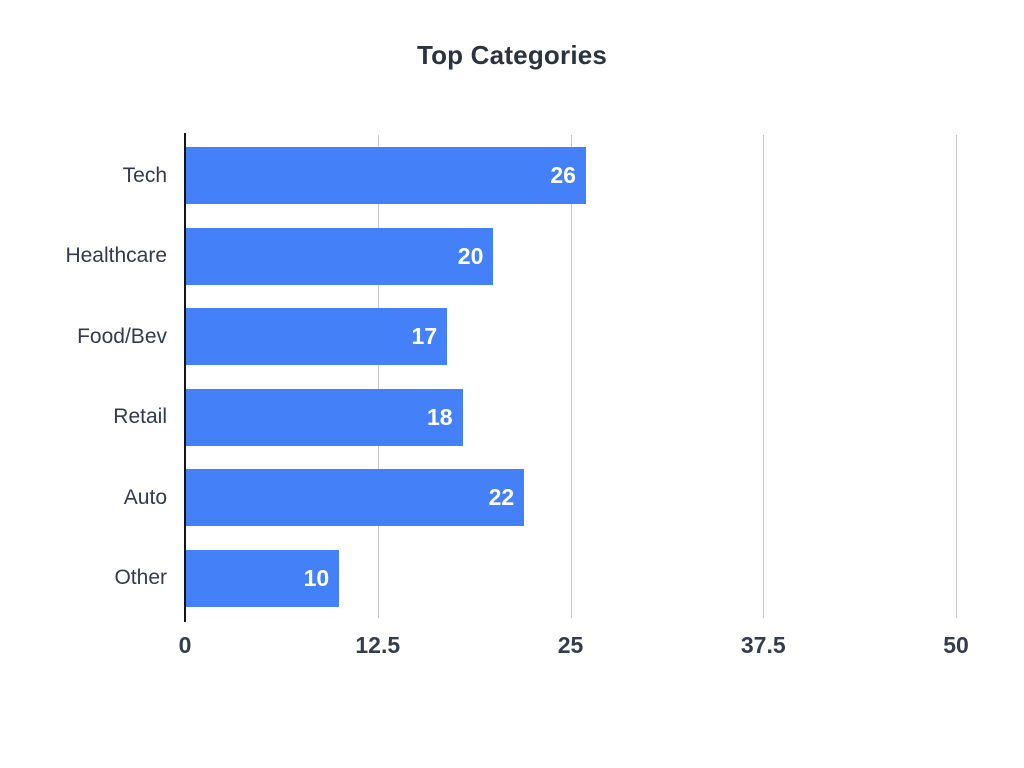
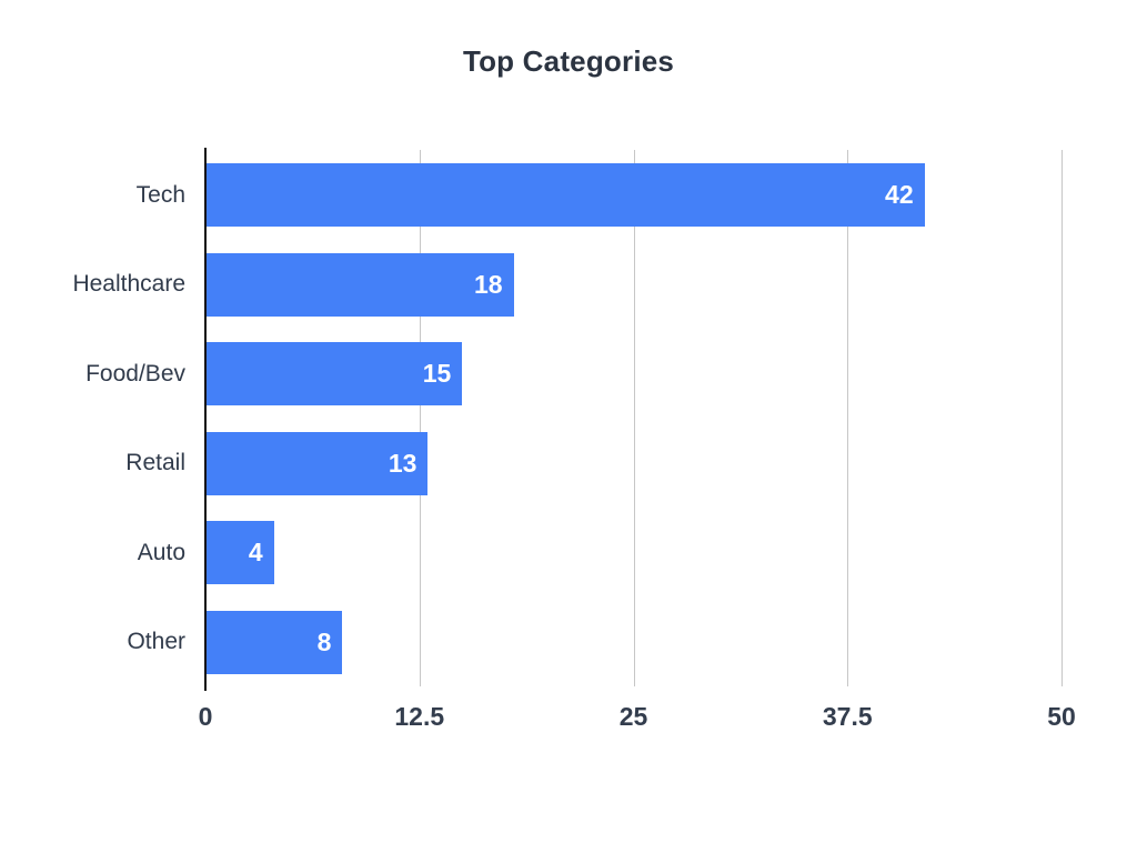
Tech: 26 -> 42
Healthcare: 20 -> 18
Food/Bev: 17 -> 15
Retail: 18 -> 13
Auto: 22 -> 4
Other: 10 -> 8
